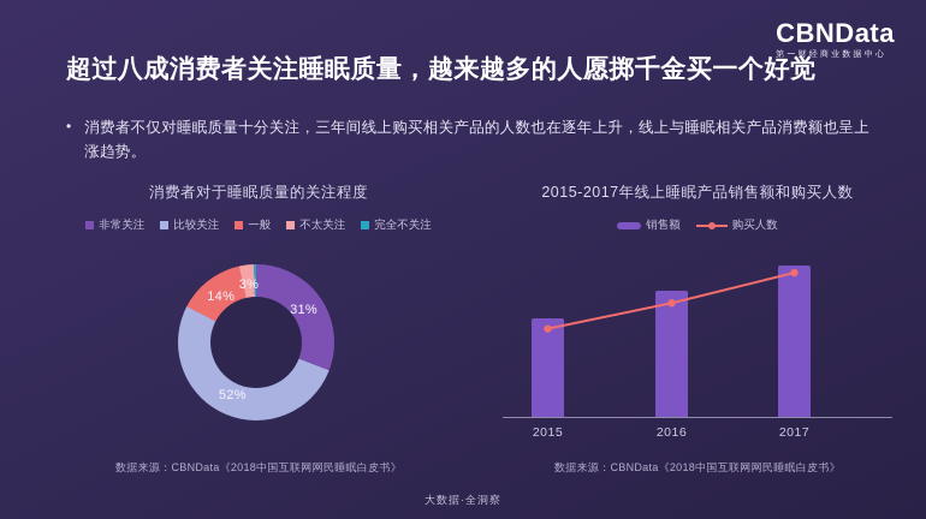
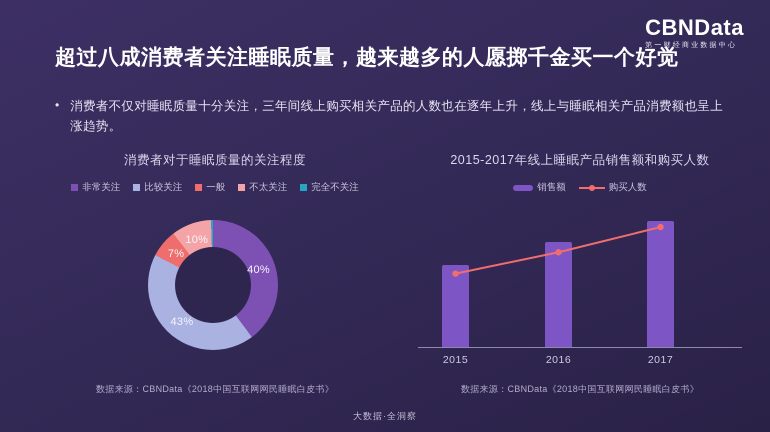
消费者对于睡眠质量的关注程度/非常关注: 31% -> 40%
消费者对于睡眠质量的关注程度/比较关注: 52% -> 43%
消费者对于睡眠质量的关注程度/一般: 14% -> 7%
消费者对于睡眠质量的关注程度/不太关注: 3% -> 10%
